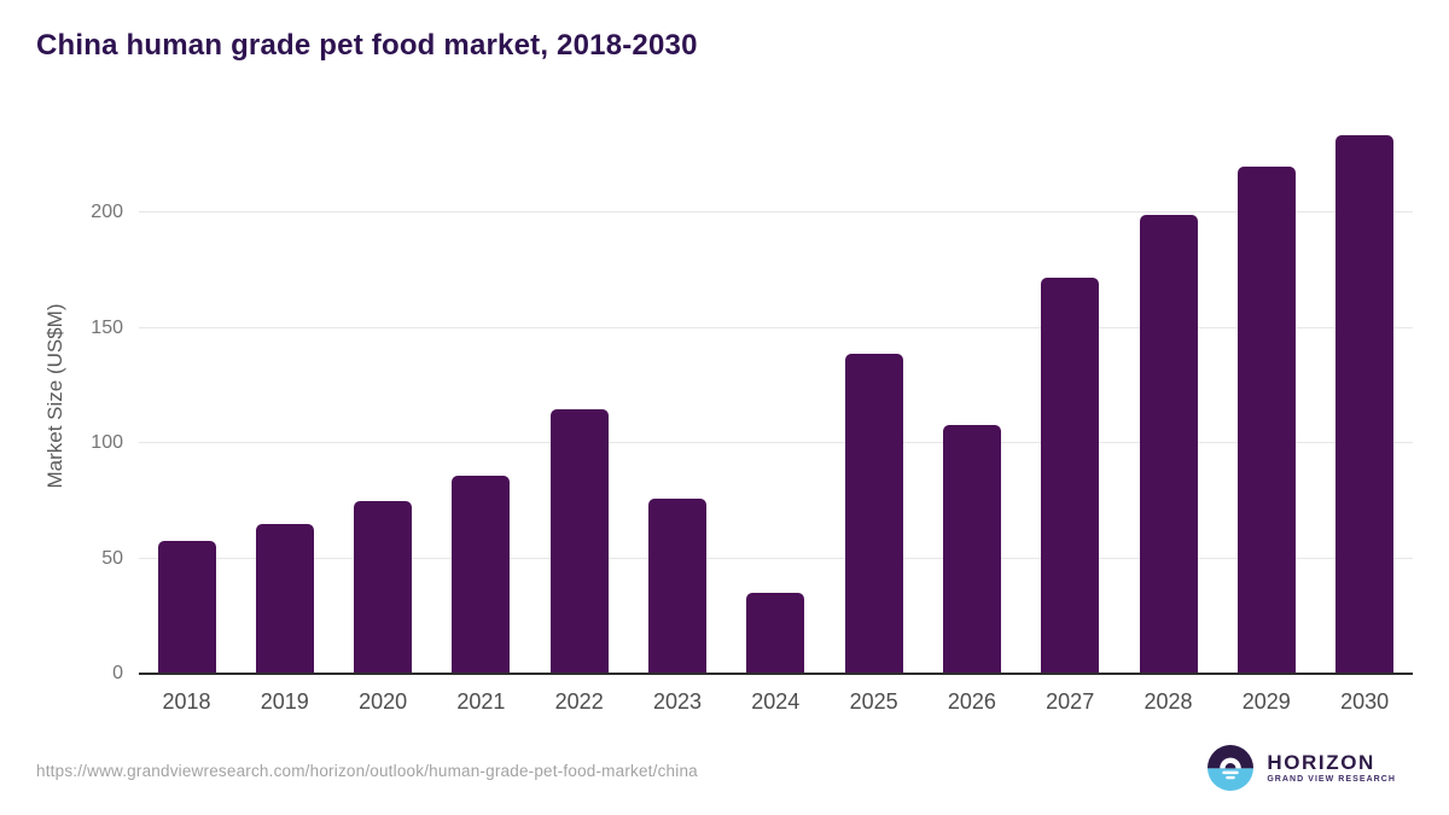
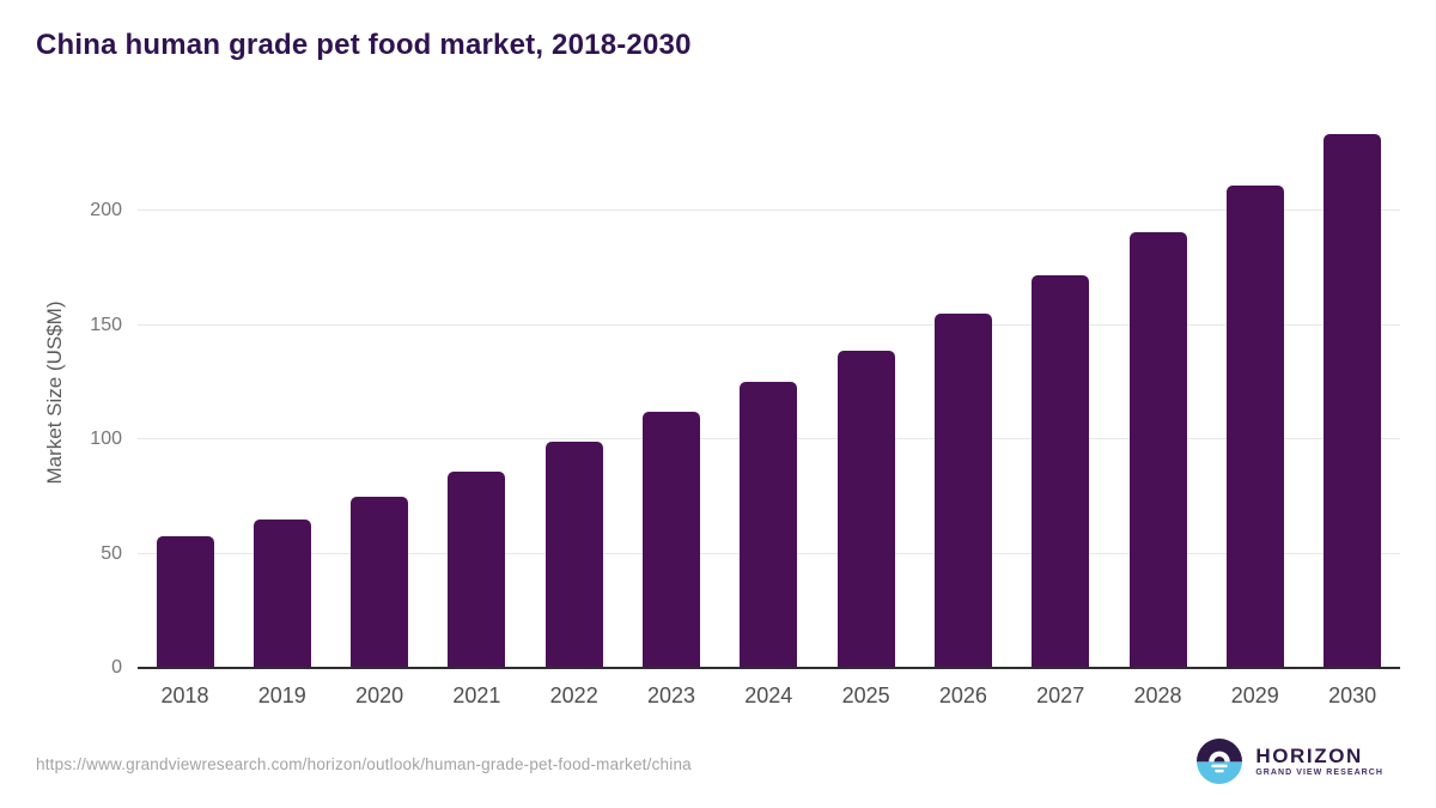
2022: 115 -> 99
2023: 76 -> 112
2024: 35 -> 125
2026: 108 -> 155
2028: 199 -> 190
2029: 220 -> 211
